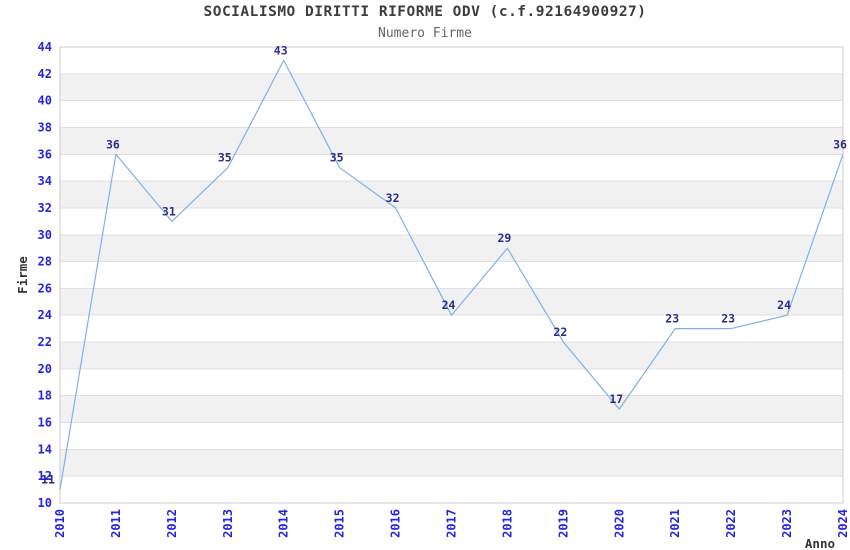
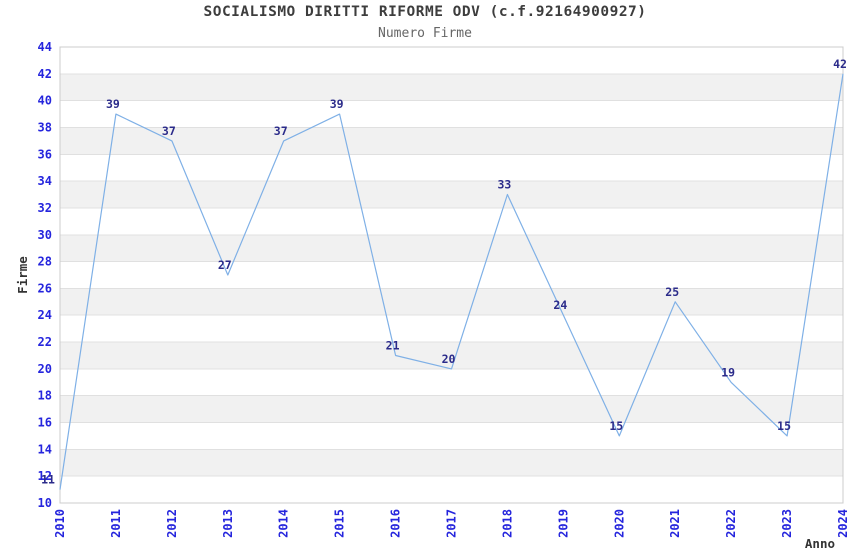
2011: 36 -> 39
2012: 31 -> 37
2013: 35 -> 27
2014: 43 -> 37
2015: 35 -> 39
2016: 32 -> 21
2017: 24 -> 20
2018: 29 -> 33
2019: 22 -> 24
2020: 17 -> 15
2021: 23 -> 25
2022: 23 -> 19
2023: 24 -> 15
2024: 36 -> 42
